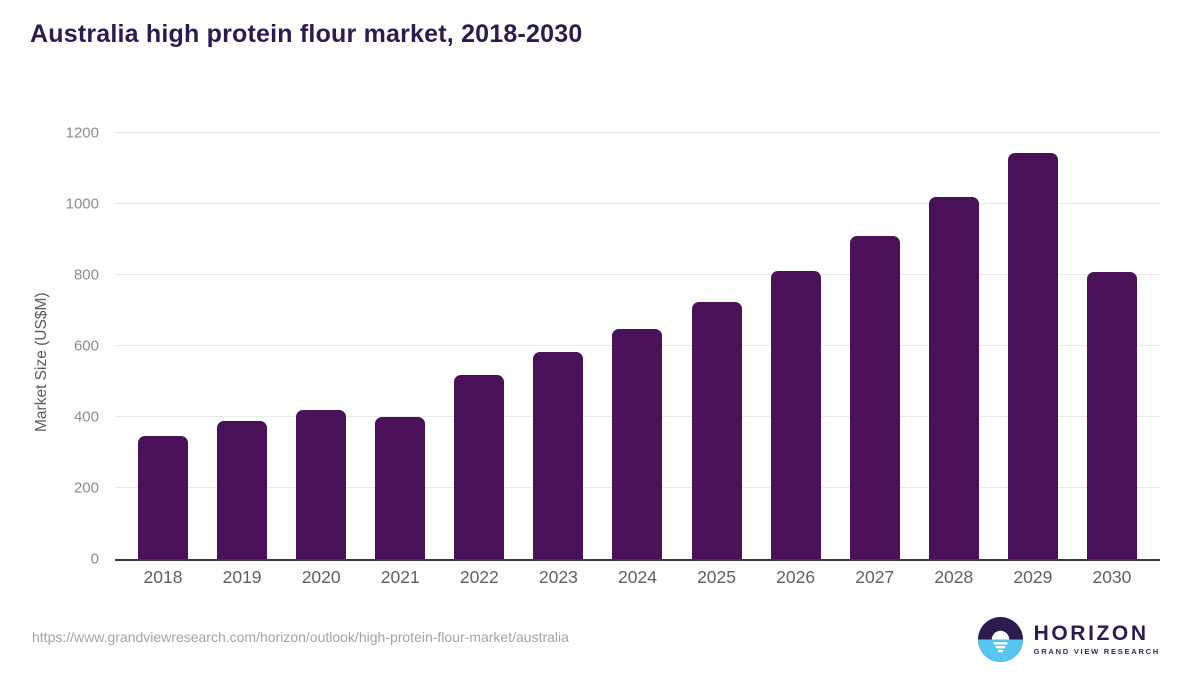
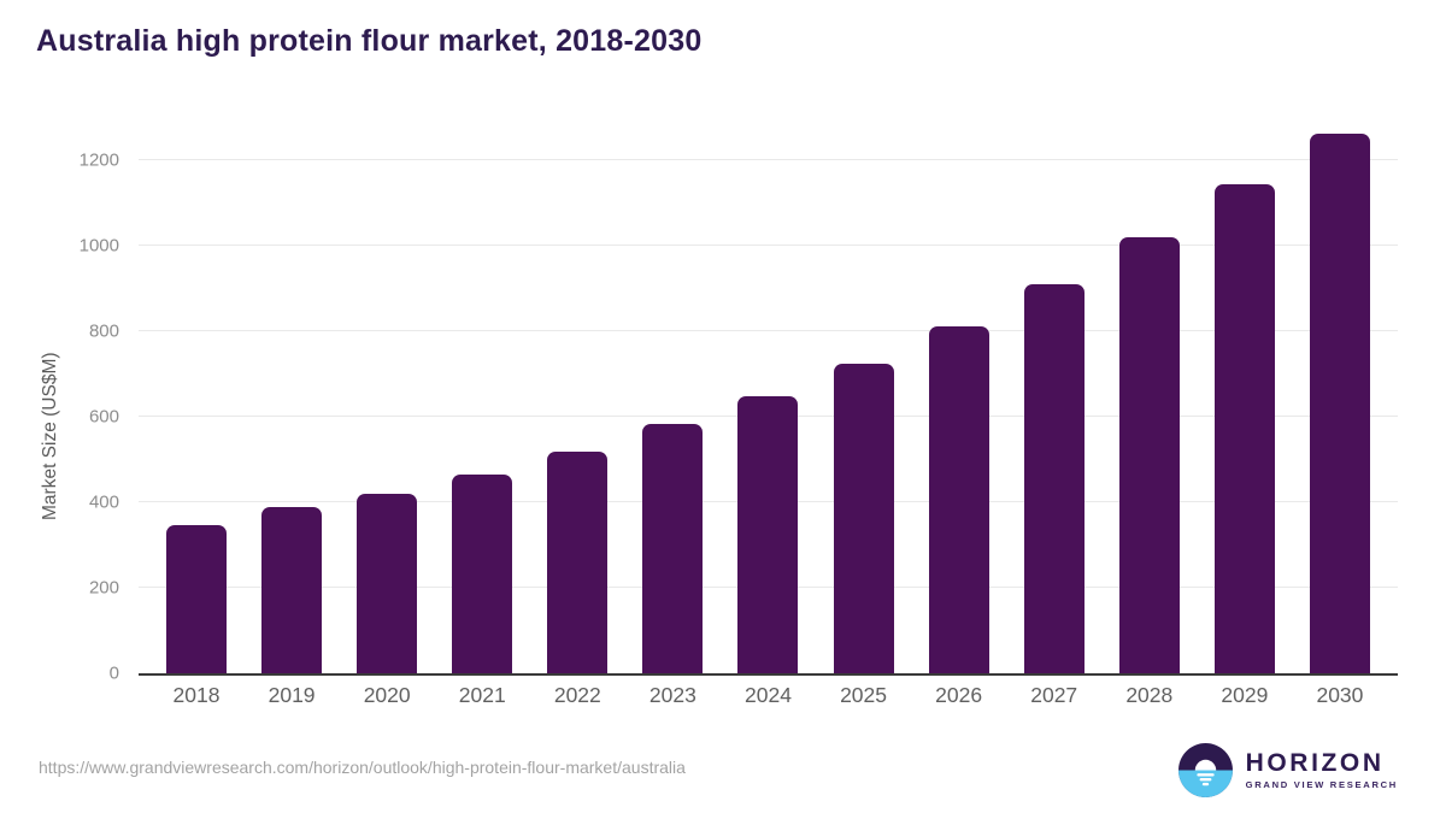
2021: 400 -> 470
2030: 810 -> 1260
